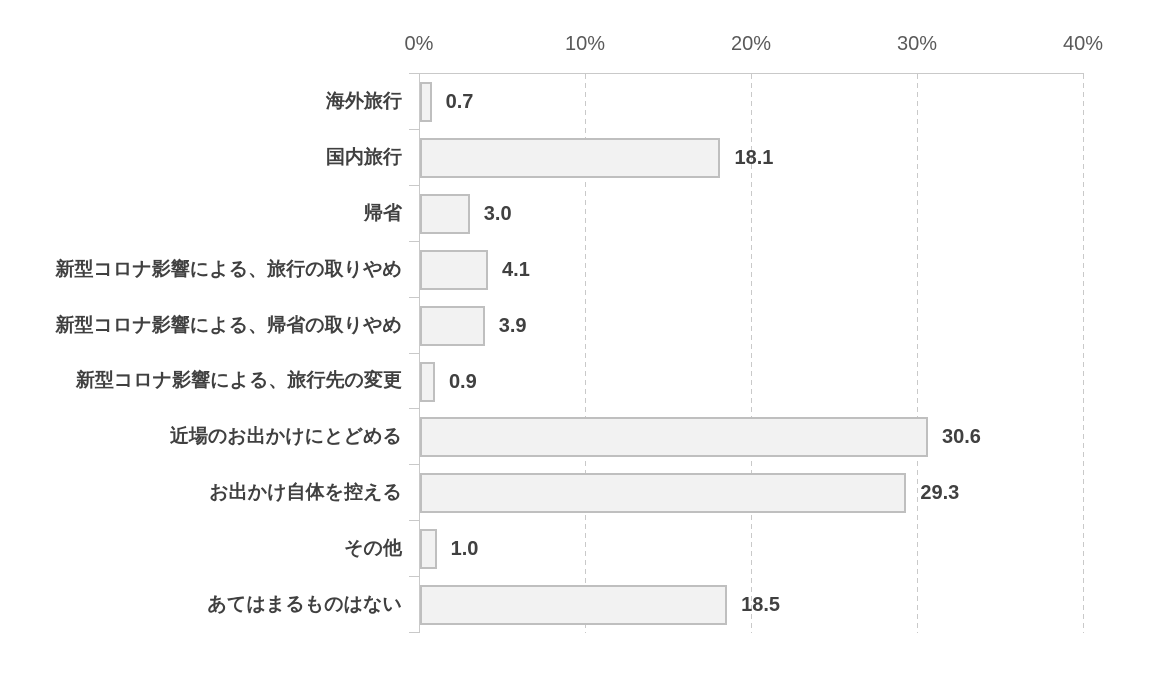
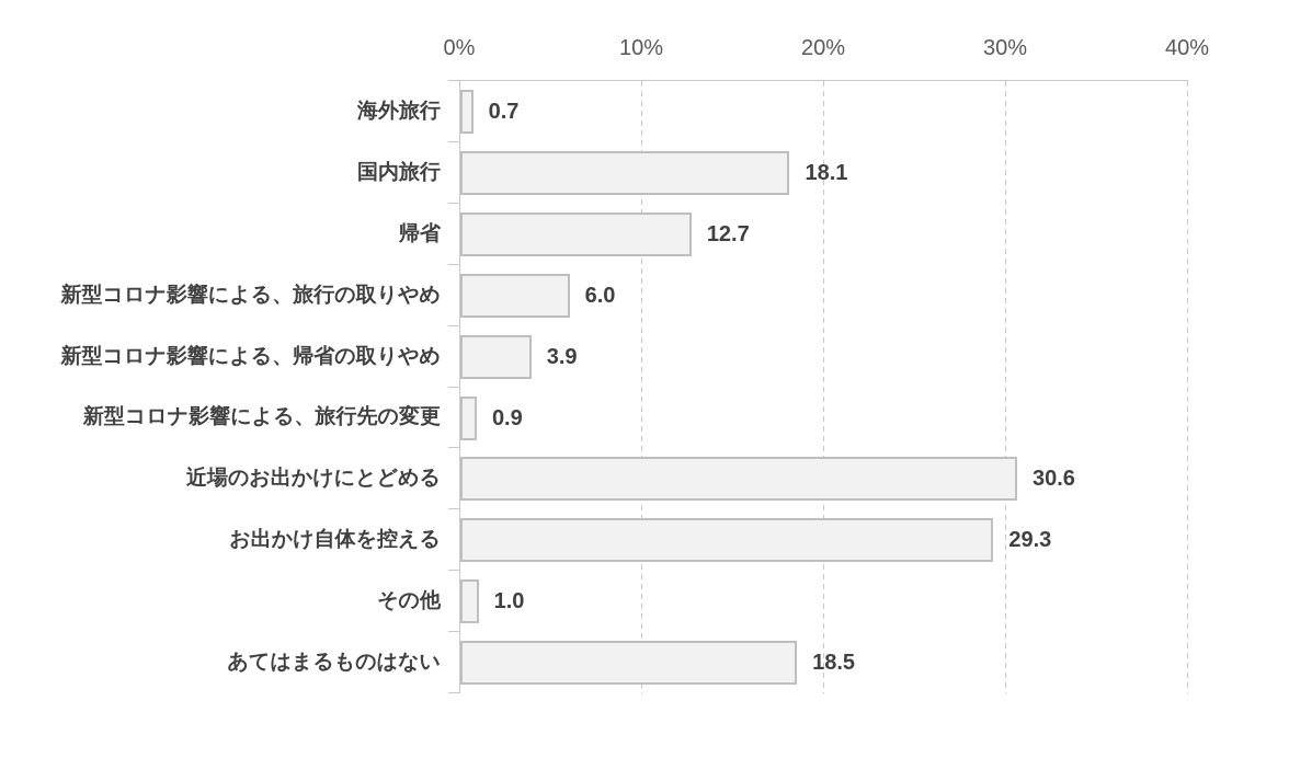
帰省: 3.0 -> 12.7
新型コロナ影響による、旅行の取りやめ: 4.1 -> 6.0
